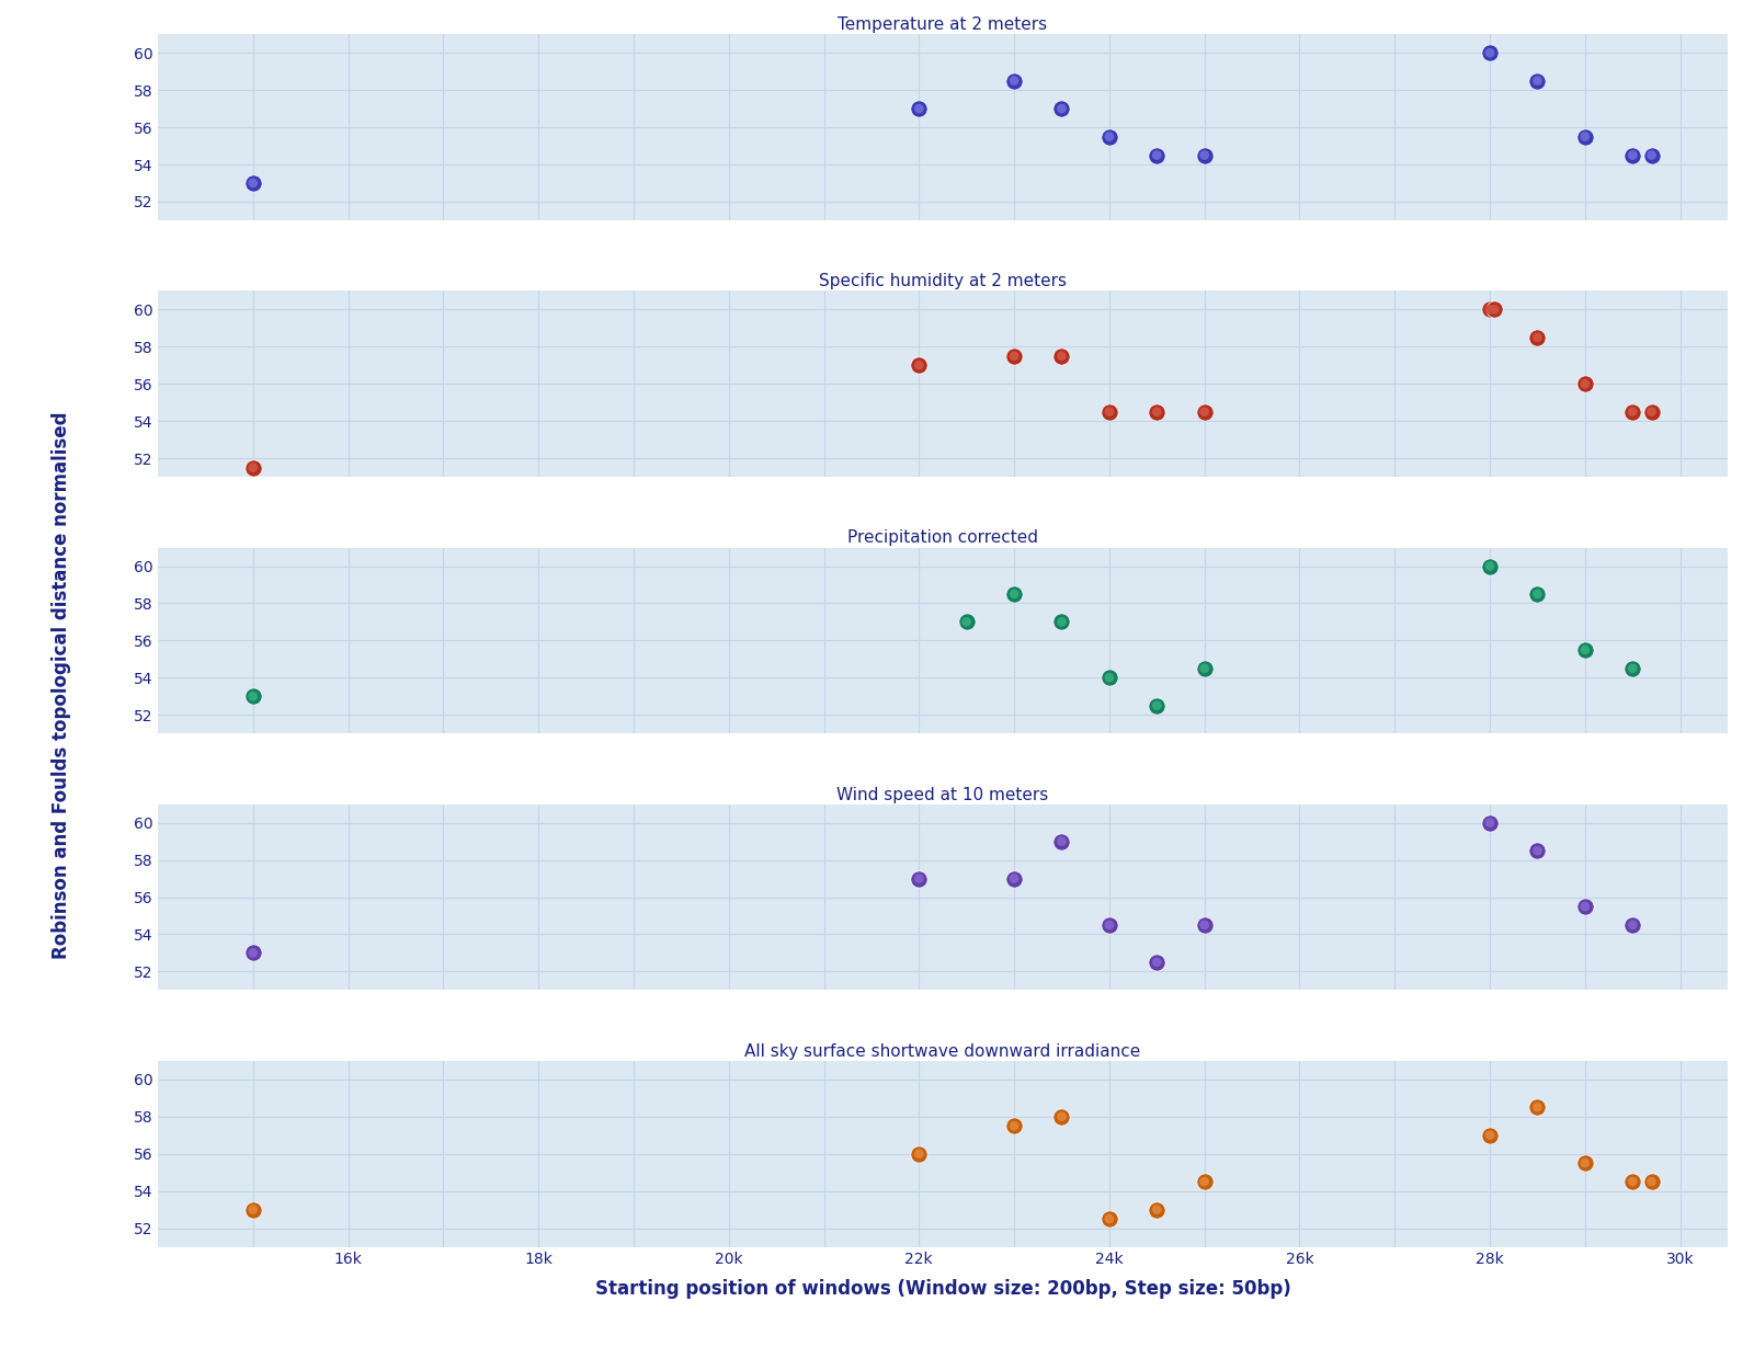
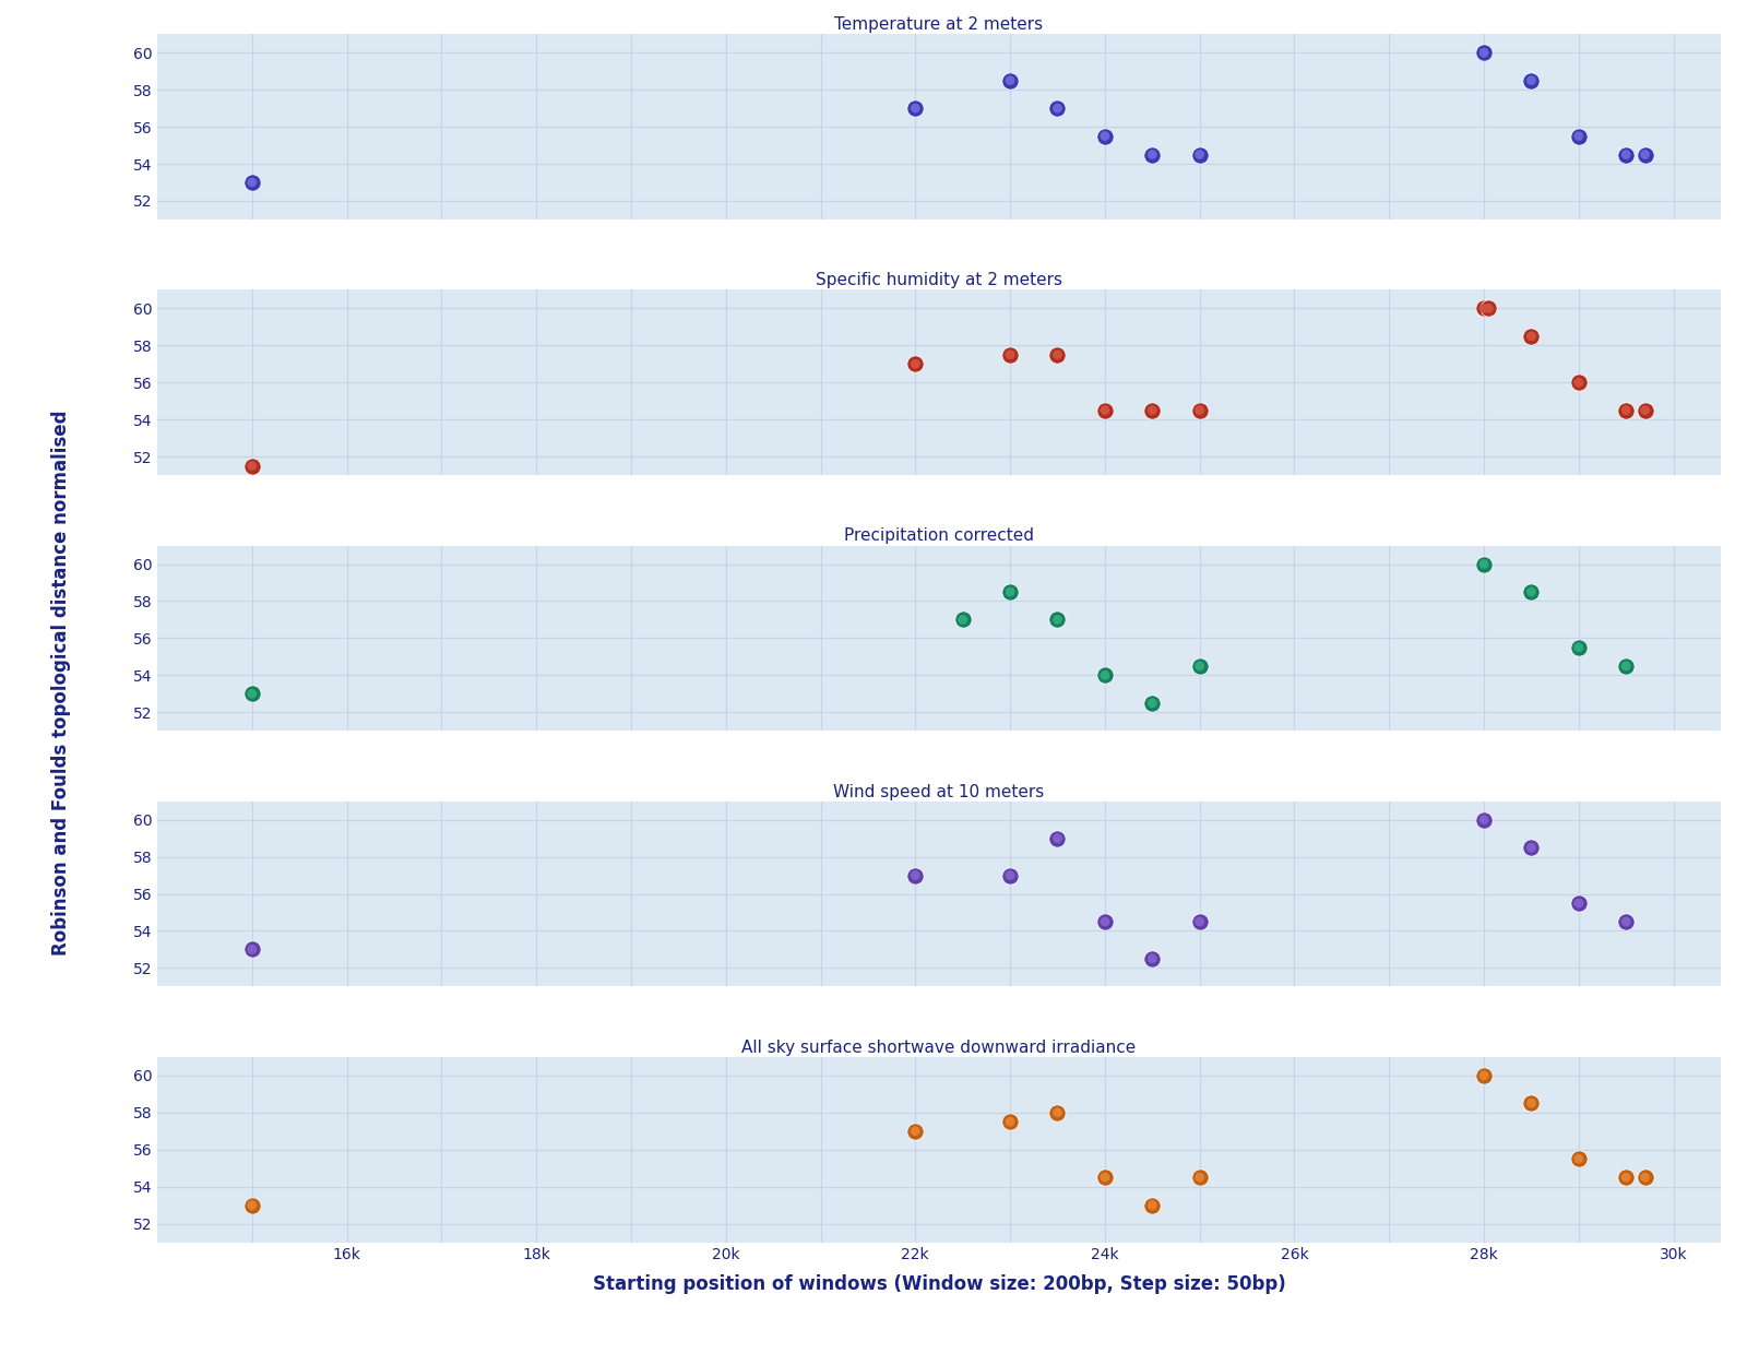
All sky surface shortwave downward irradiance/22k: 56.0 -> 57.0
All sky surface shortwave downward irradiance/24k: 52.5 -> 54.5
All sky surface shortwave downward irradiance/28k: 57.0 -> 60.0
